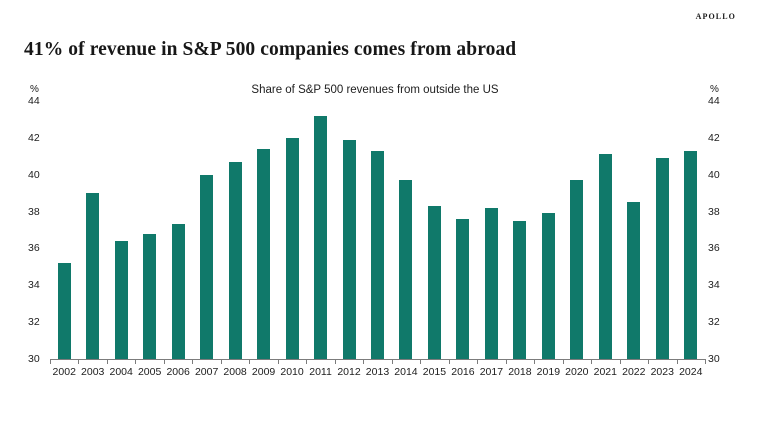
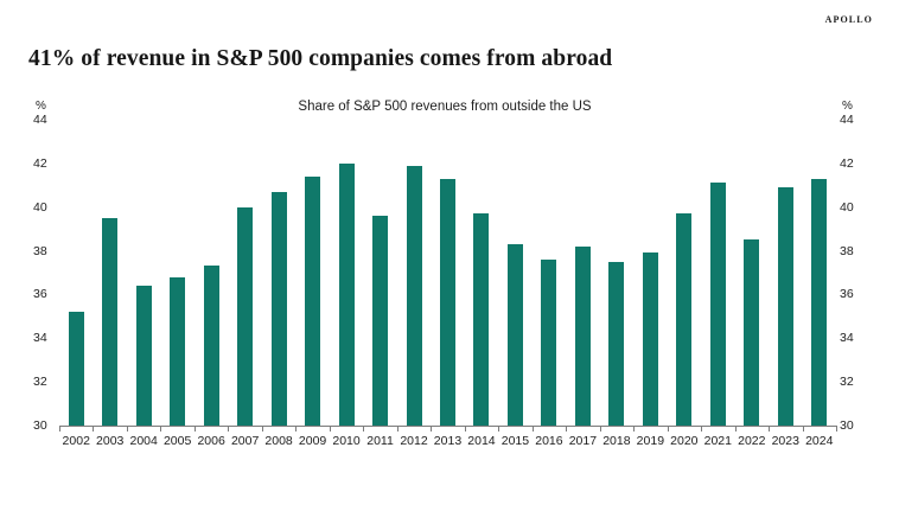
2003: 39.0 -> 39.5
2011: 43.2 -> 39.6
